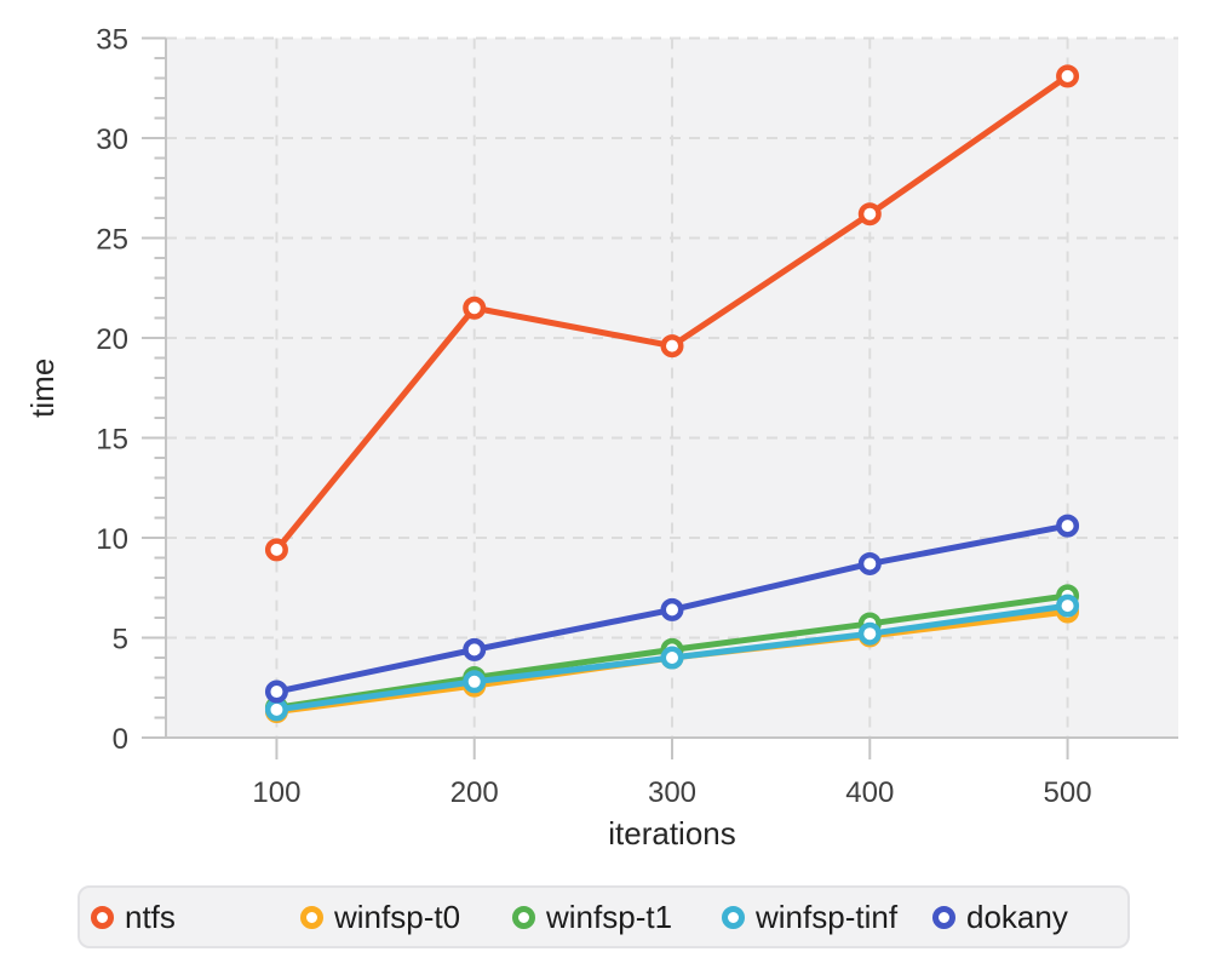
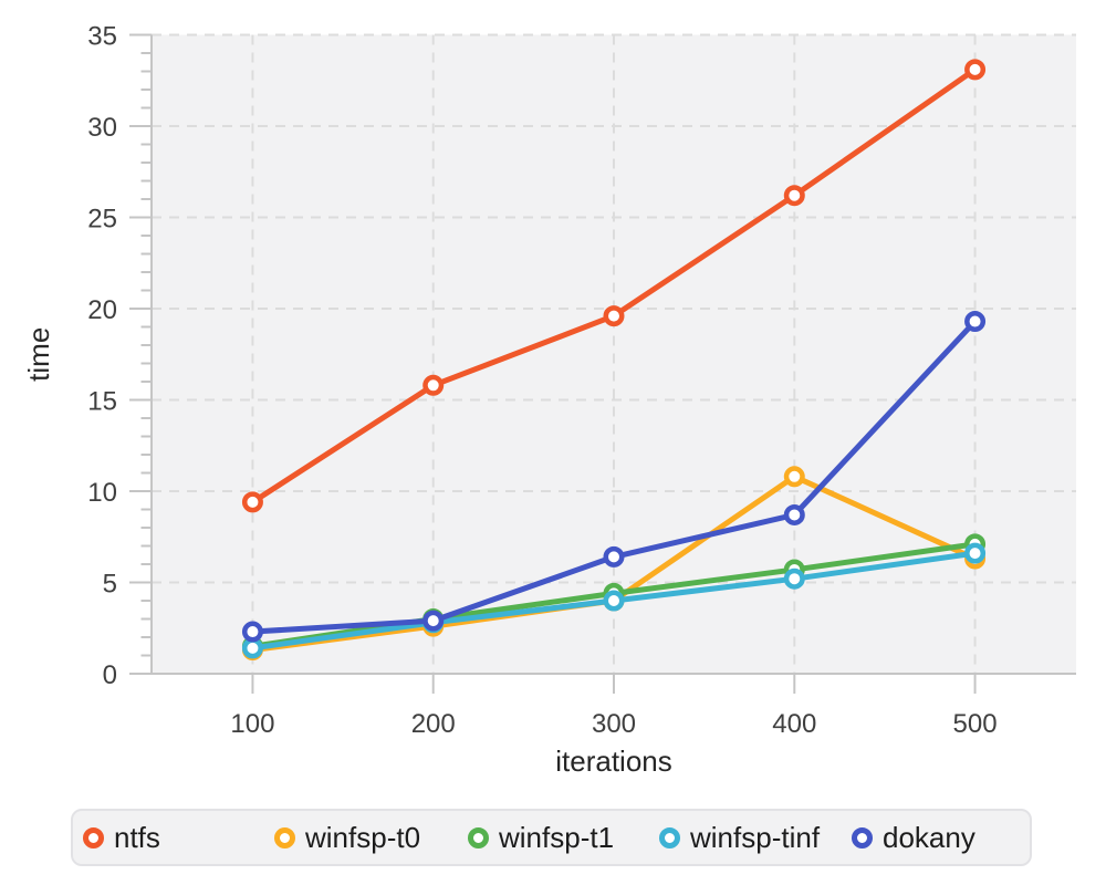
ntfs/200: 21.5 -> 15.8
dokany/200: 4.4 -> 2.9
winfsp-t0/400: 5.1 -> 10.8
dokany/500: 10.6 -> 19.3
